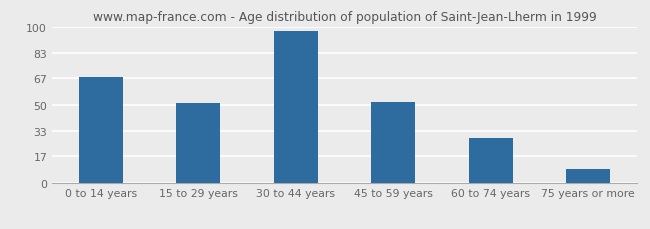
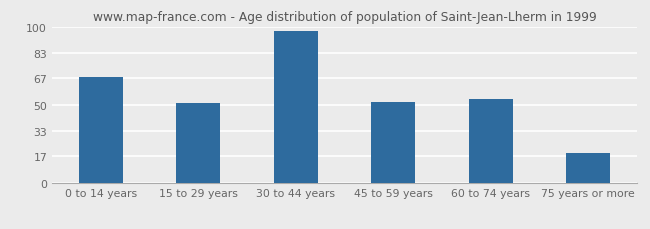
60 to 74 years: 29 -> 54
75 years or more: 9 -> 19
